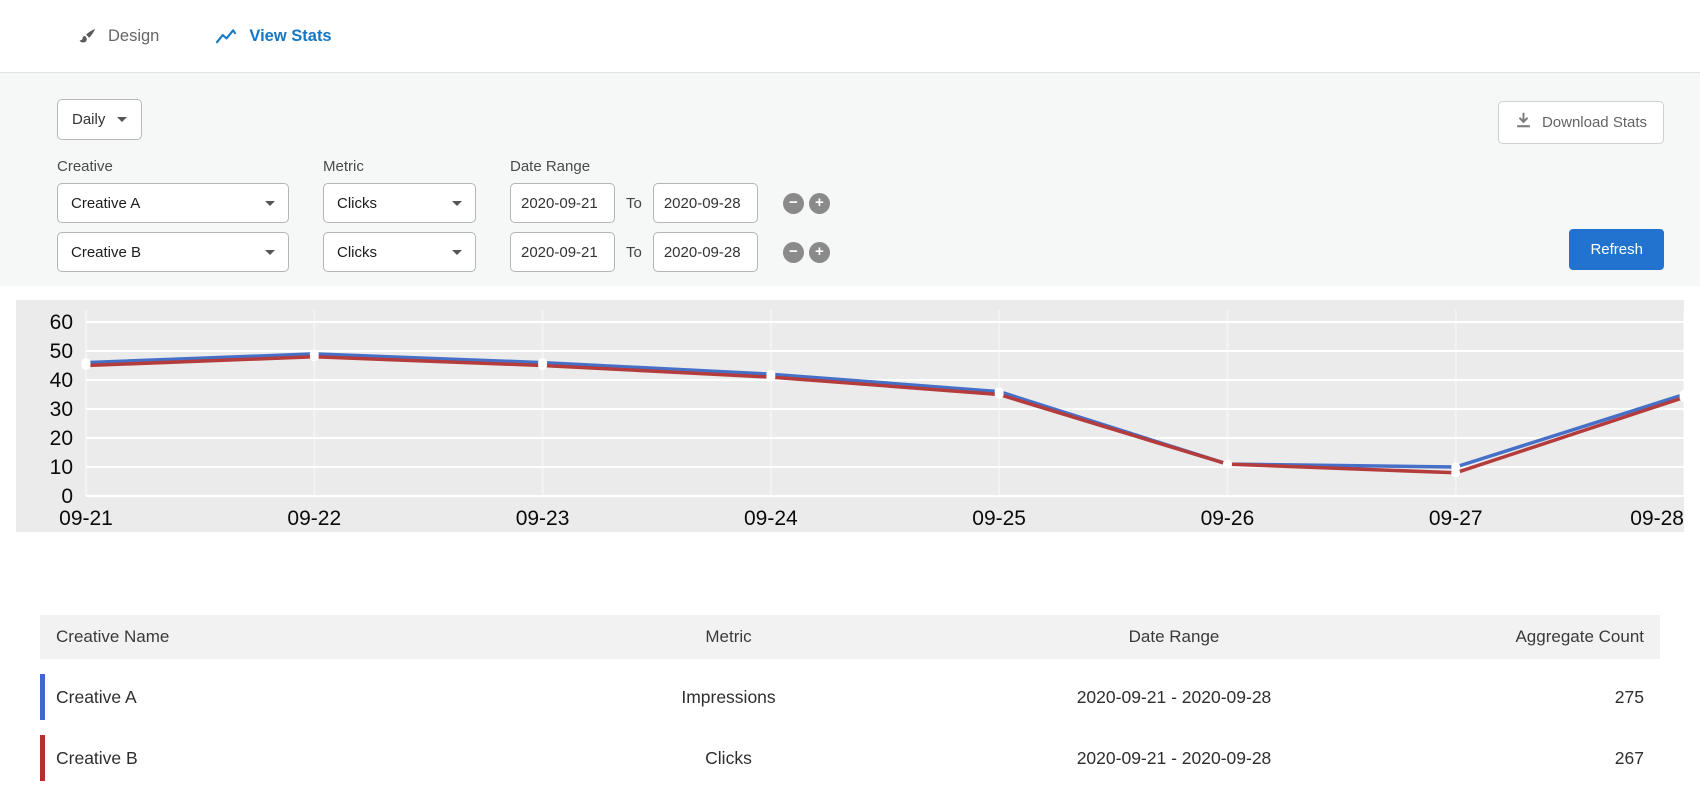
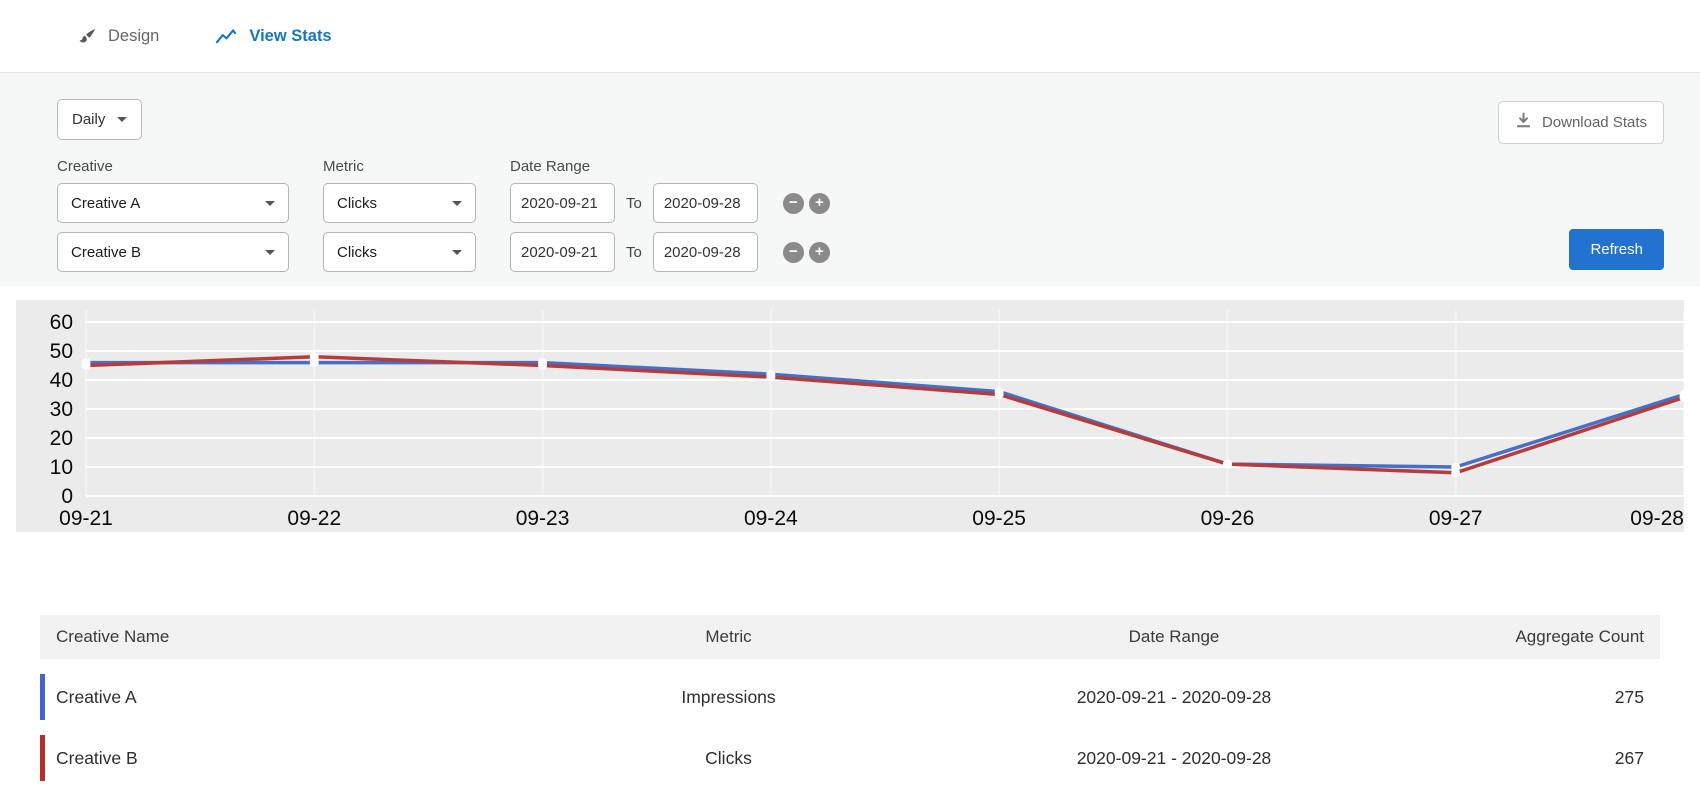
Creative A/09-22: 49 -> 46
